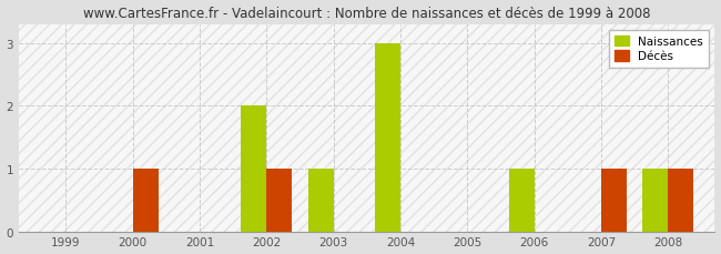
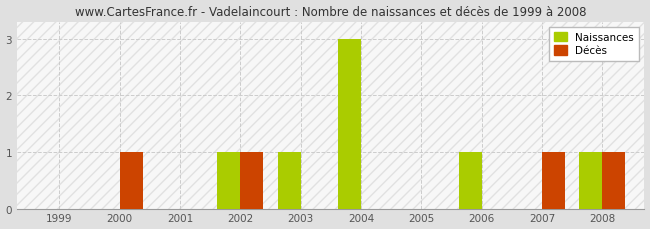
Naissances/2002: 2 -> 1
